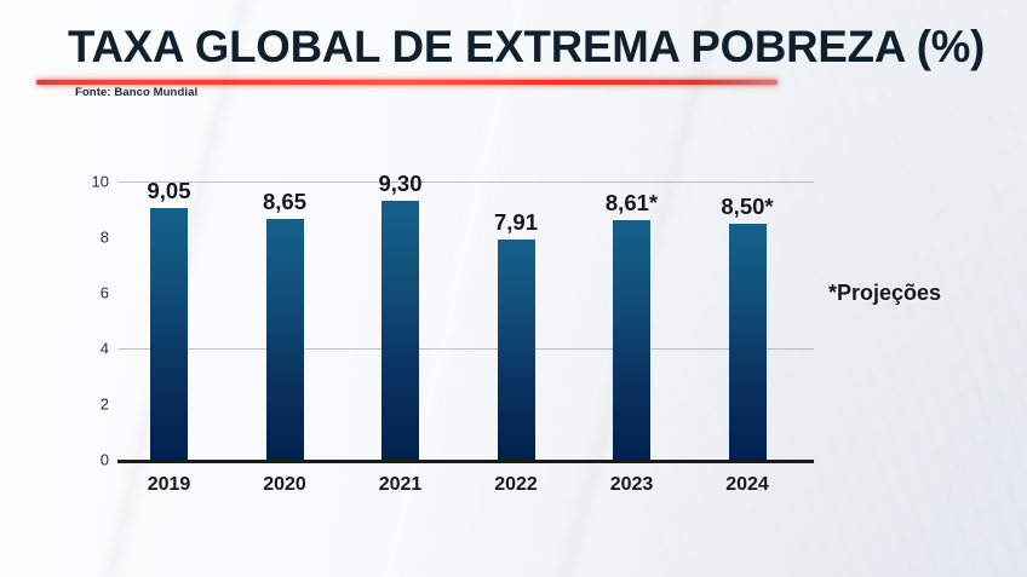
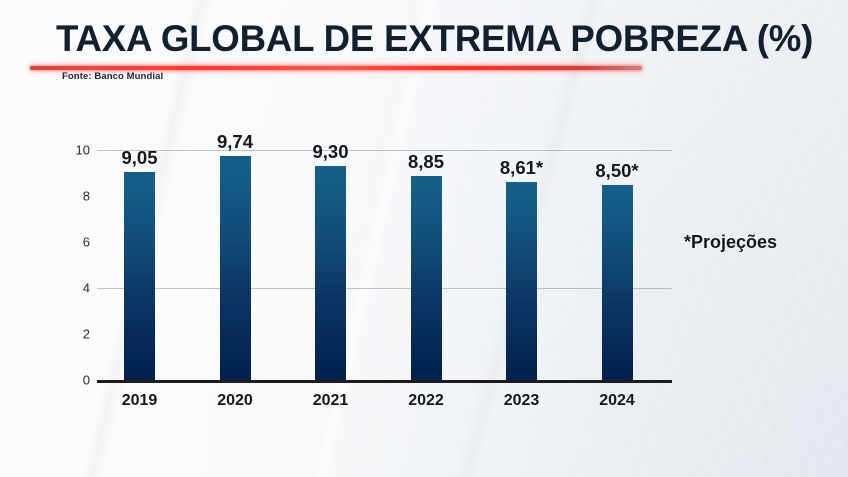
2020: 8,65 -> 9,74
2022: 7,91 -> 8,85
